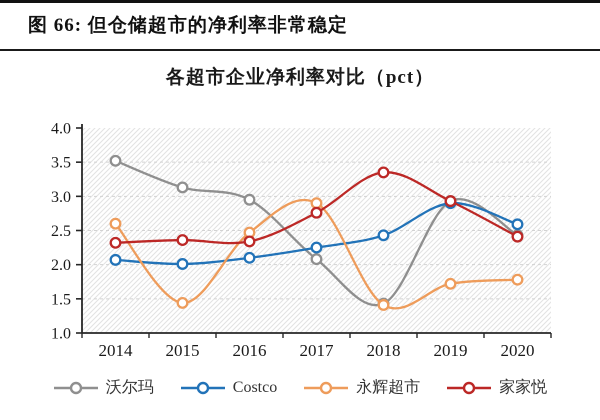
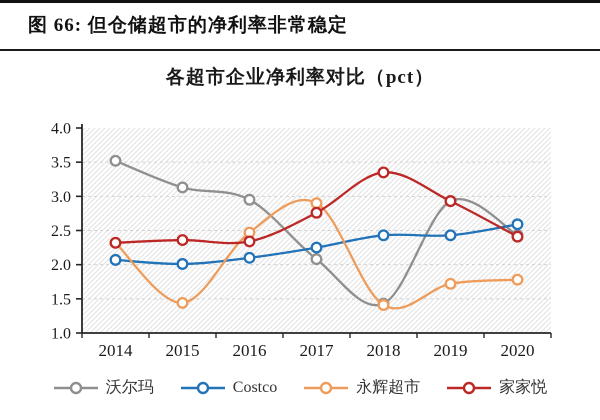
永辉超市/2014: 2.6 -> 2.3
Costco/2019: 2.9 -> 2.4
